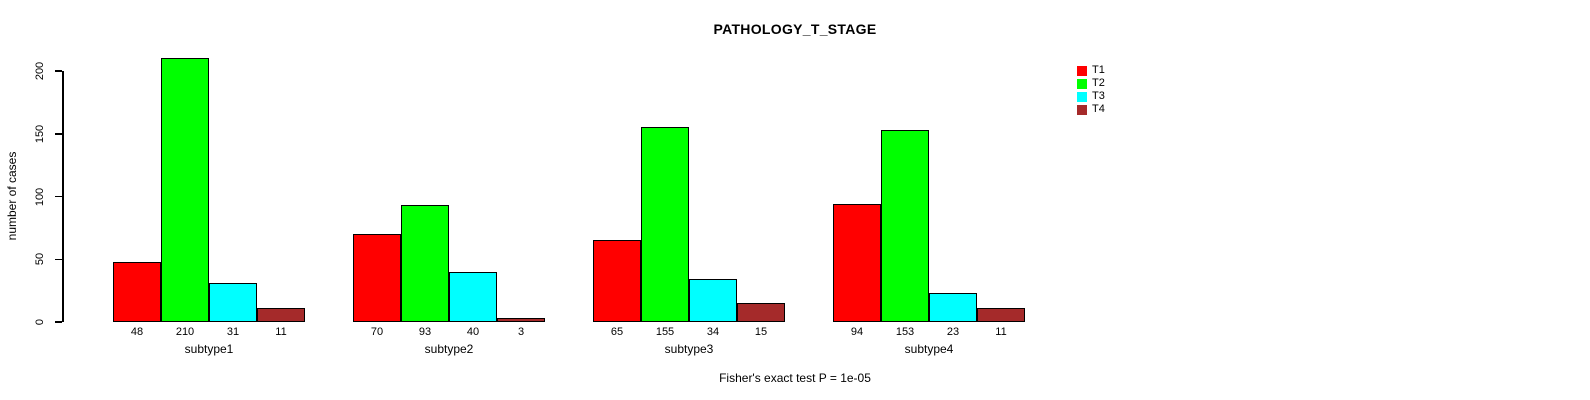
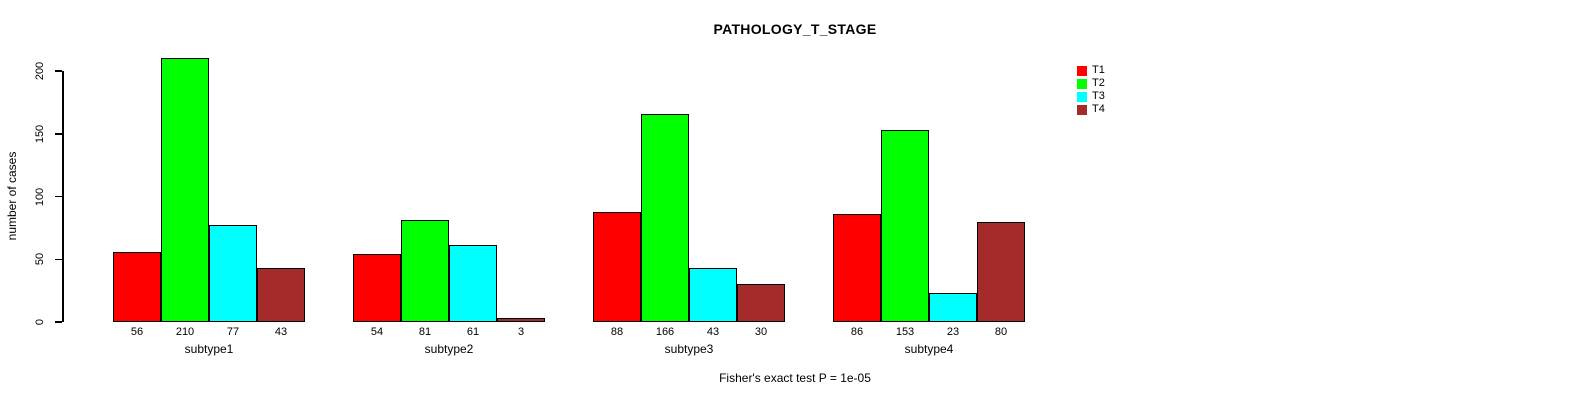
T1/subtype1: 48 -> 56
T3/subtype1: 31 -> 77
T4/subtype1: 11 -> 43
T1/subtype2: 70 -> 54
T2/subtype2: 93 -> 81
T3/subtype2: 40 -> 61
T1/subtype3: 65 -> 88
T2/subtype3: 155 -> 166
T3/subtype3: 34 -> 43
T4/subtype3: 15 -> 30
T1/subtype4: 94 -> 86
T4/subtype4: 11 -> 80
